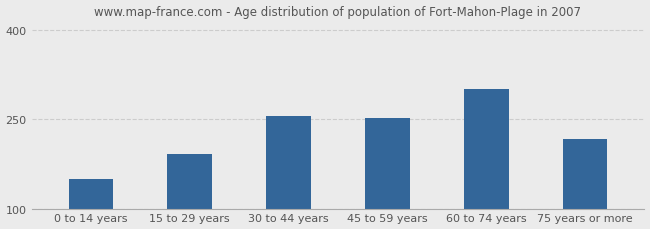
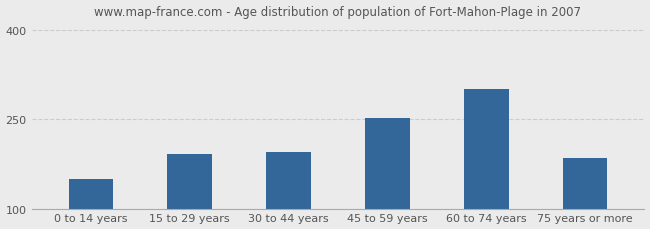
30 to 44 years: 256 -> 195
75 years or more: 218 -> 186
